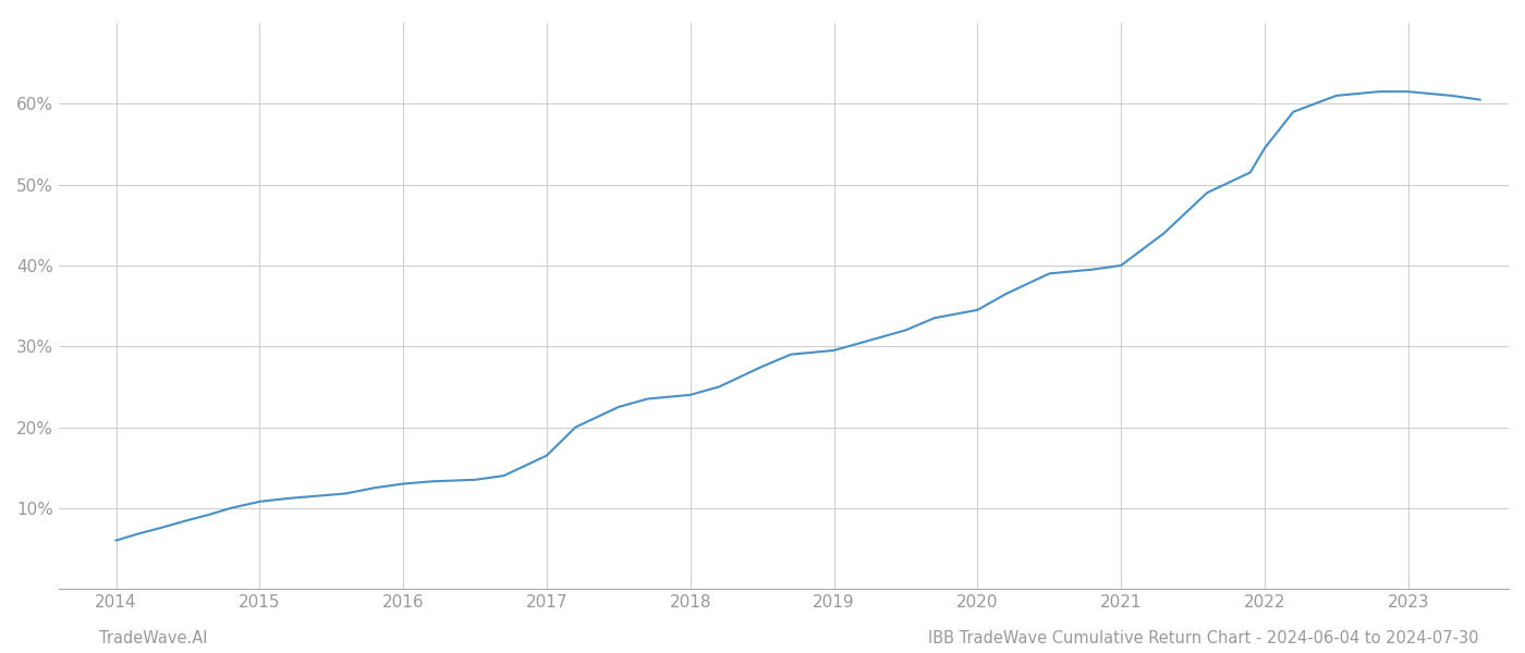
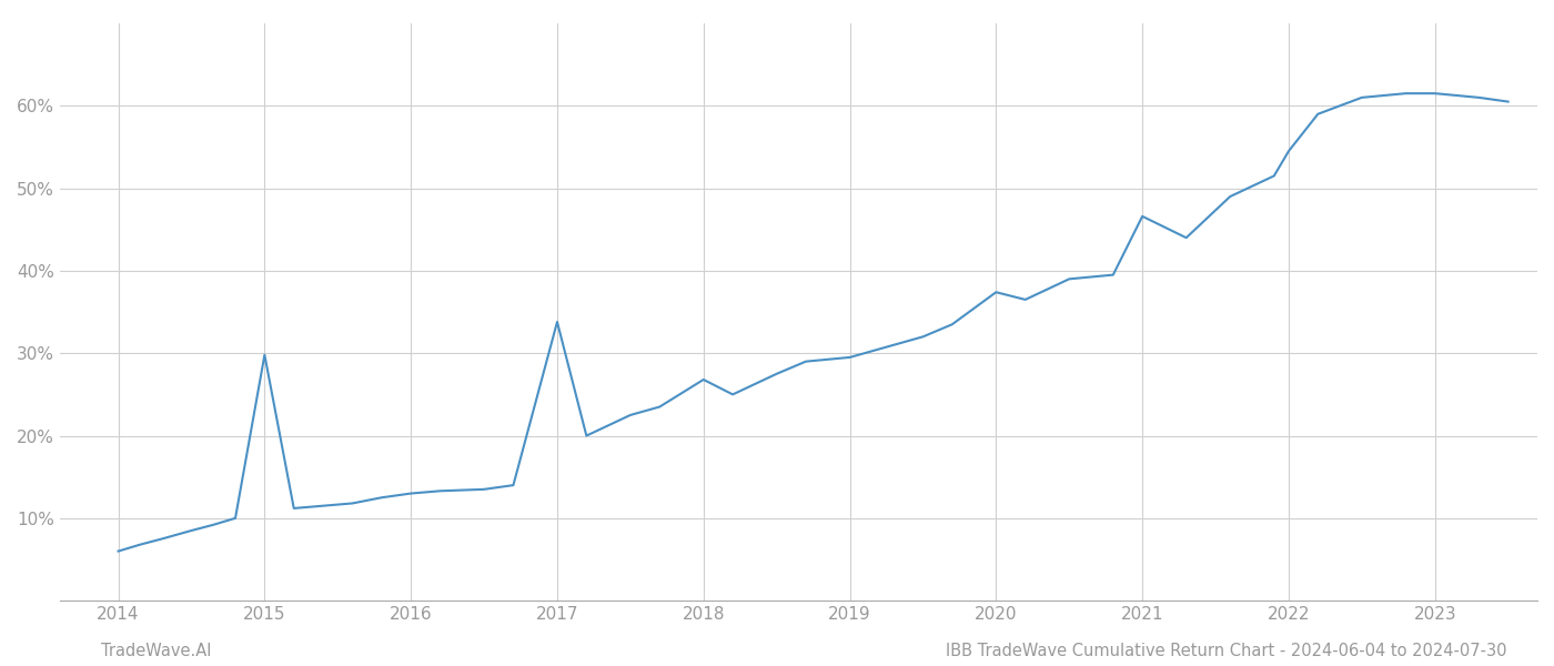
2015: 10.8% -> 29.8%
2017: 16.5% -> 33.8%
2018: 24.0% -> 26.8%
2020: 34.5% -> 37.4%
2021: 40.0% -> 46.6%
